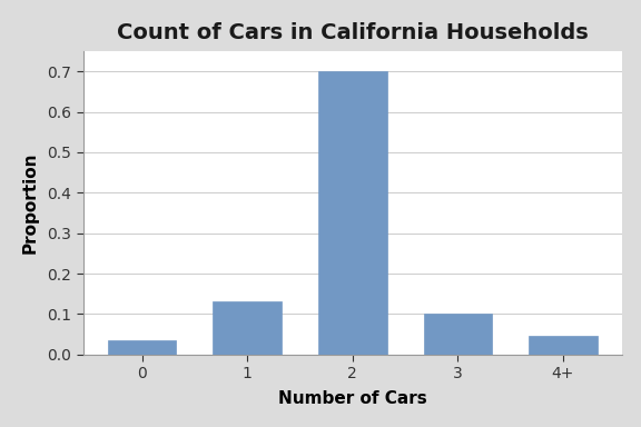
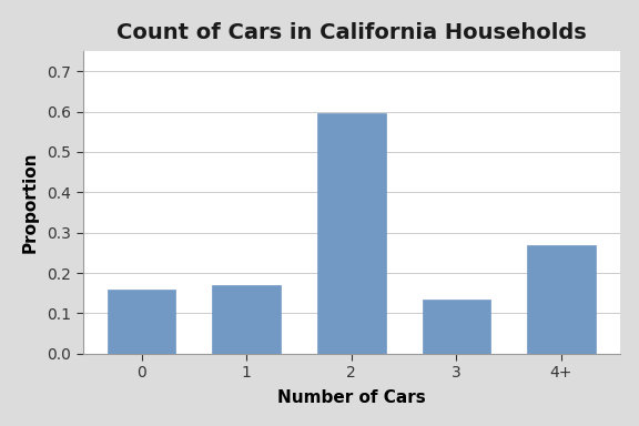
0: 0.035 -> 0.160
1: 0.130 -> 0.170
2: 0.700 -> 0.595
3: 0.100 -> 0.135
4+: 0.045 -> 0.270
